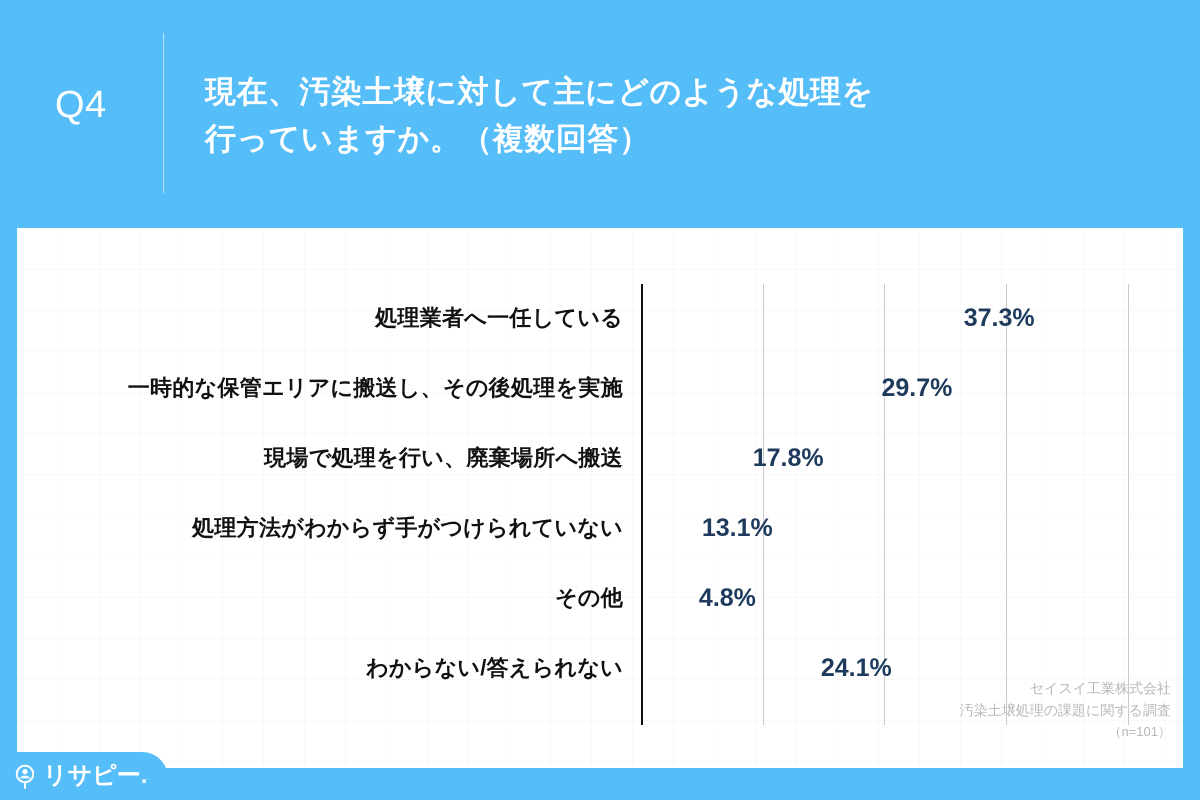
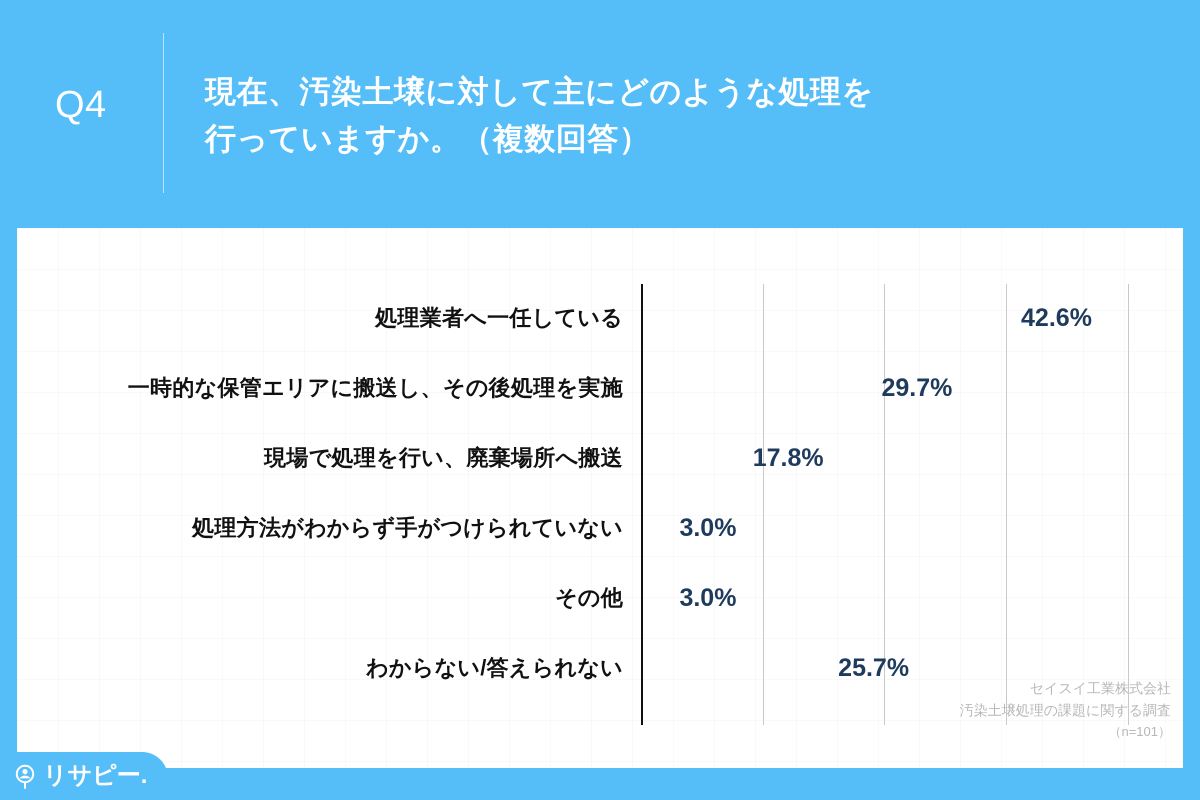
処理業者へ一任している: 37.3% -> 42.6%
処理方法がわからず手がつけられていない: 13.1% -> 3.0%
その他: 4.8% -> 3.0%
わからない/答えられない: 24.1% -> 25.7%
